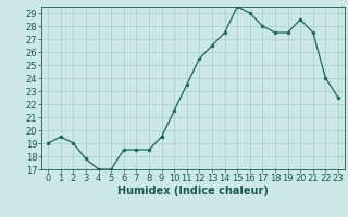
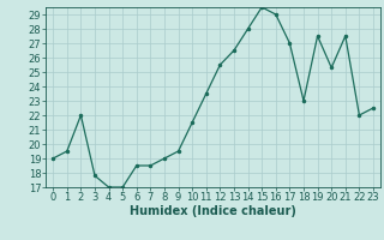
2: 19.0 -> 22.0
8: 18.5 -> 19.0
14: 27.5 -> 28.0
17: 28.0 -> 27.0
18: 27.5 -> 23.0
20: 28.5 -> 25.3
22: 24.0 -> 22.0
